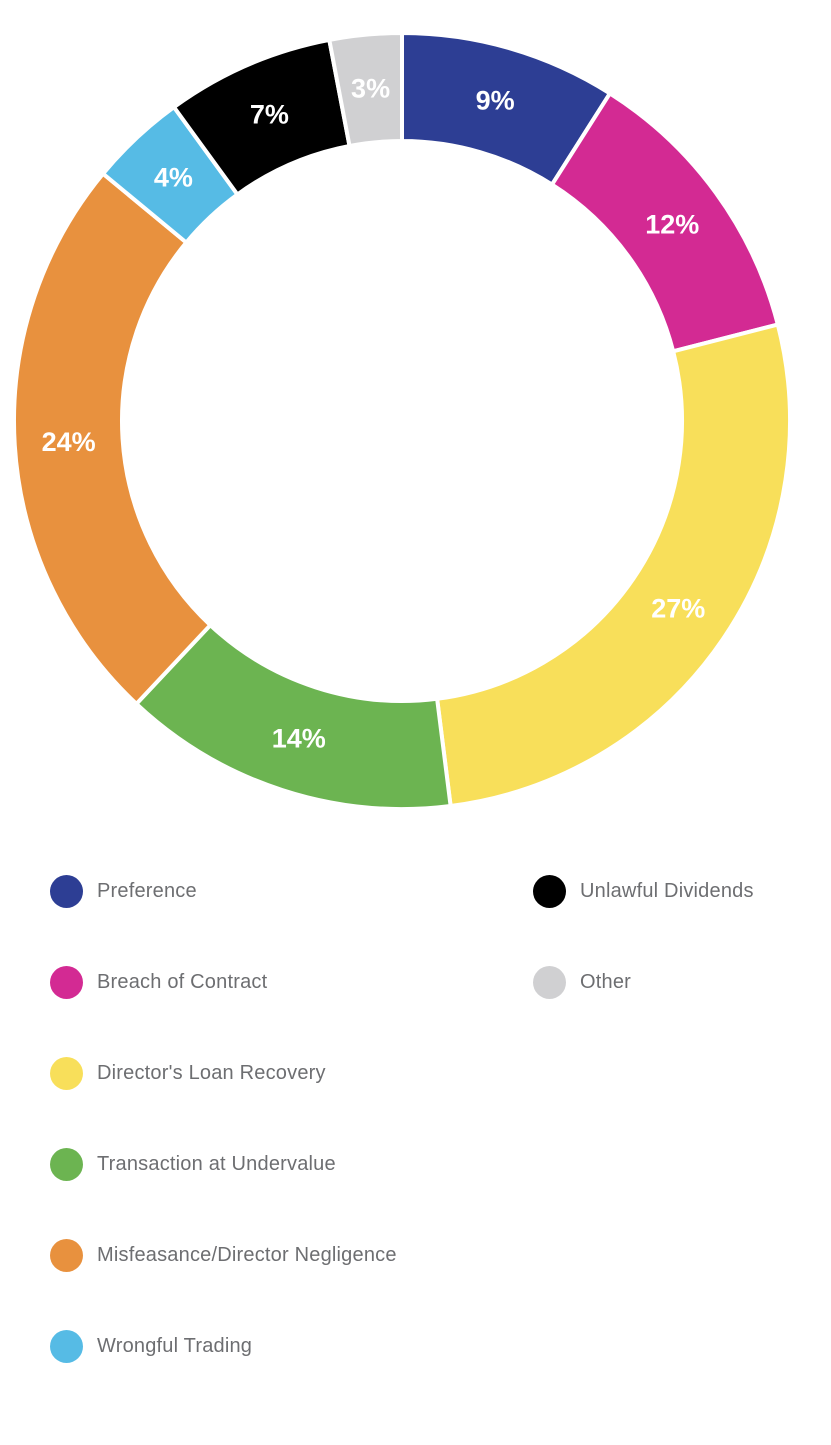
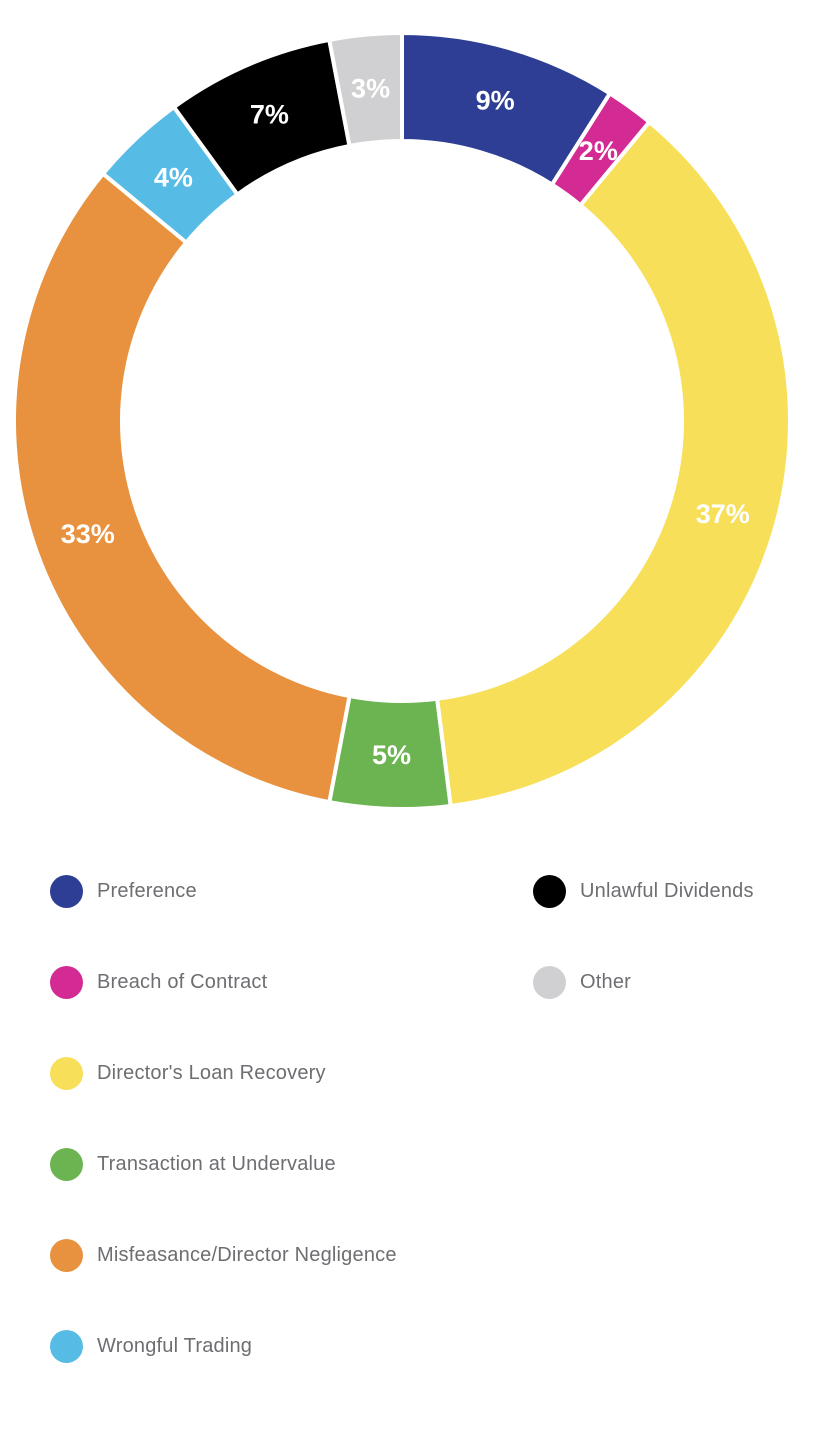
Breach of Contract: 12% -> 2%
Director's Loan Recovery: 27% -> 37%
Transaction at Undervalue: 14% -> 5%
Misfeasance/Director Negligence: 24% -> 33%
